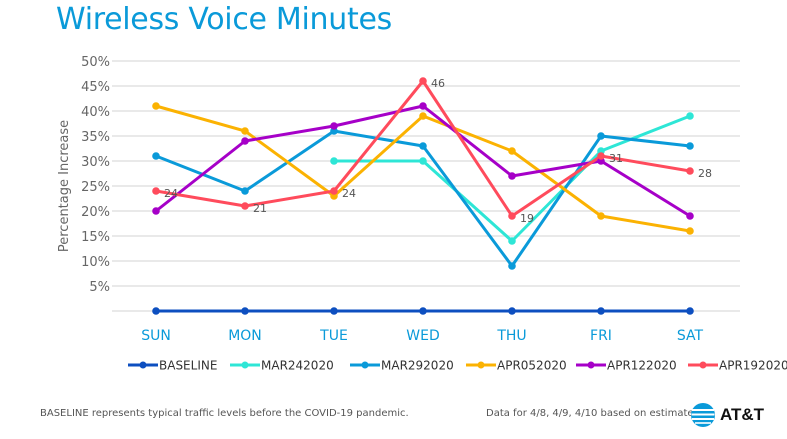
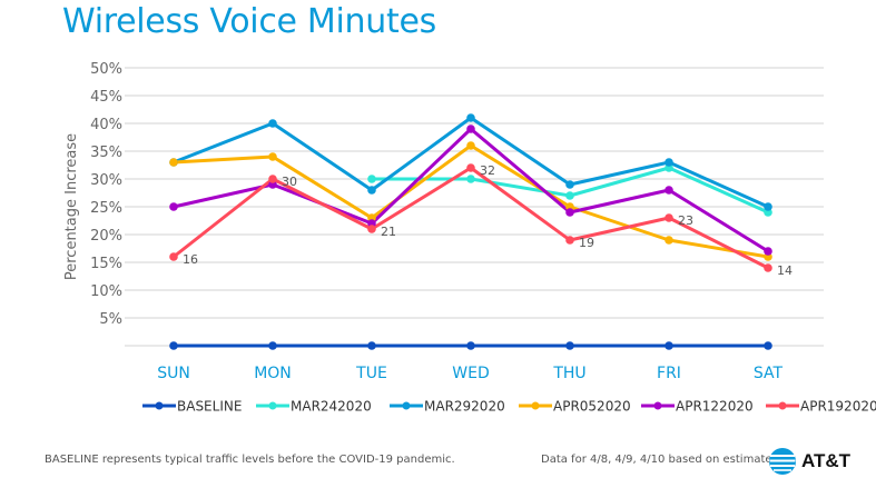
MAR292020/SUN: 31% -> 33%
APR052020/SUN: 41% -> 33%
APR122020/SUN: 20% -> 25%
APR192020/SUN: 24 -> 16
MAR292020/MON: 24% -> 40%
APR052020/MON: 36% -> 34%
APR122020/MON: 34% -> 29%
APR192020/MON: 21 -> 30
MAR292020/TUE: 36% -> 28%
APR122020/TUE: 37% -> 22%
APR192020/TUE: 24 -> 21
MAR292020/WED: 33% -> 41%
APR052020/WED: 39% -> 36%
APR122020/WED: 41% -> 39%
APR192020/WED: 46 -> 32
MAR242020/THU: 14% -> 27%
MAR292020/THU: 9% -> 29%
APR052020/THU: 32% -> 25%
APR122020/THU: 27% -> 24%
MAR292020/FRI: 35% -> 33%
APR122020/FRI: 30% -> 28%
APR192020/FRI: 31 -> 23
MAR242020/SAT: 39% -> 24%
MAR292020/SAT: 33% -> 25%
APR122020/SAT: 19% -> 17%
APR192020/SAT: 28 -> 14
